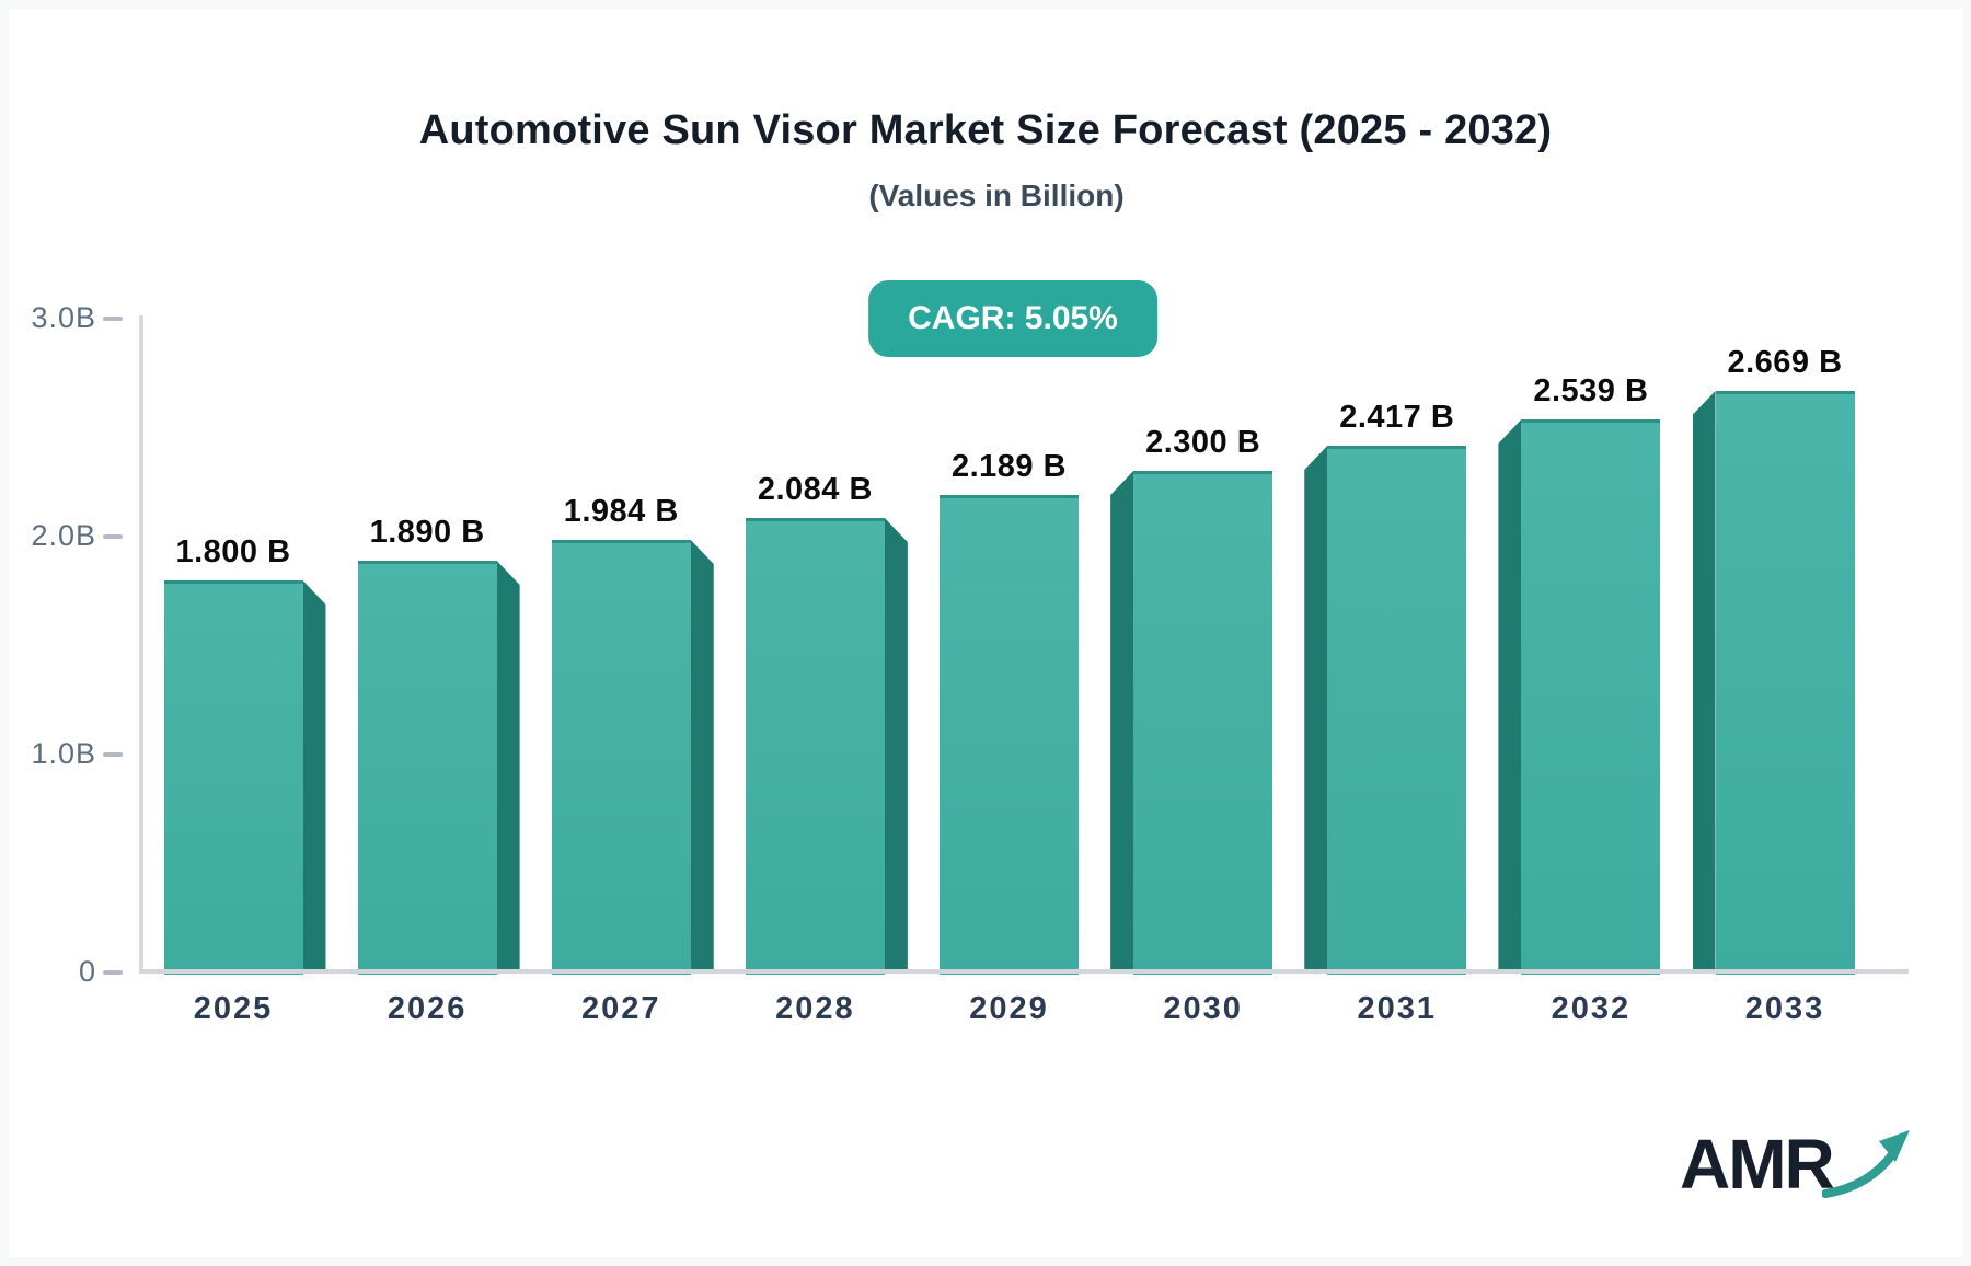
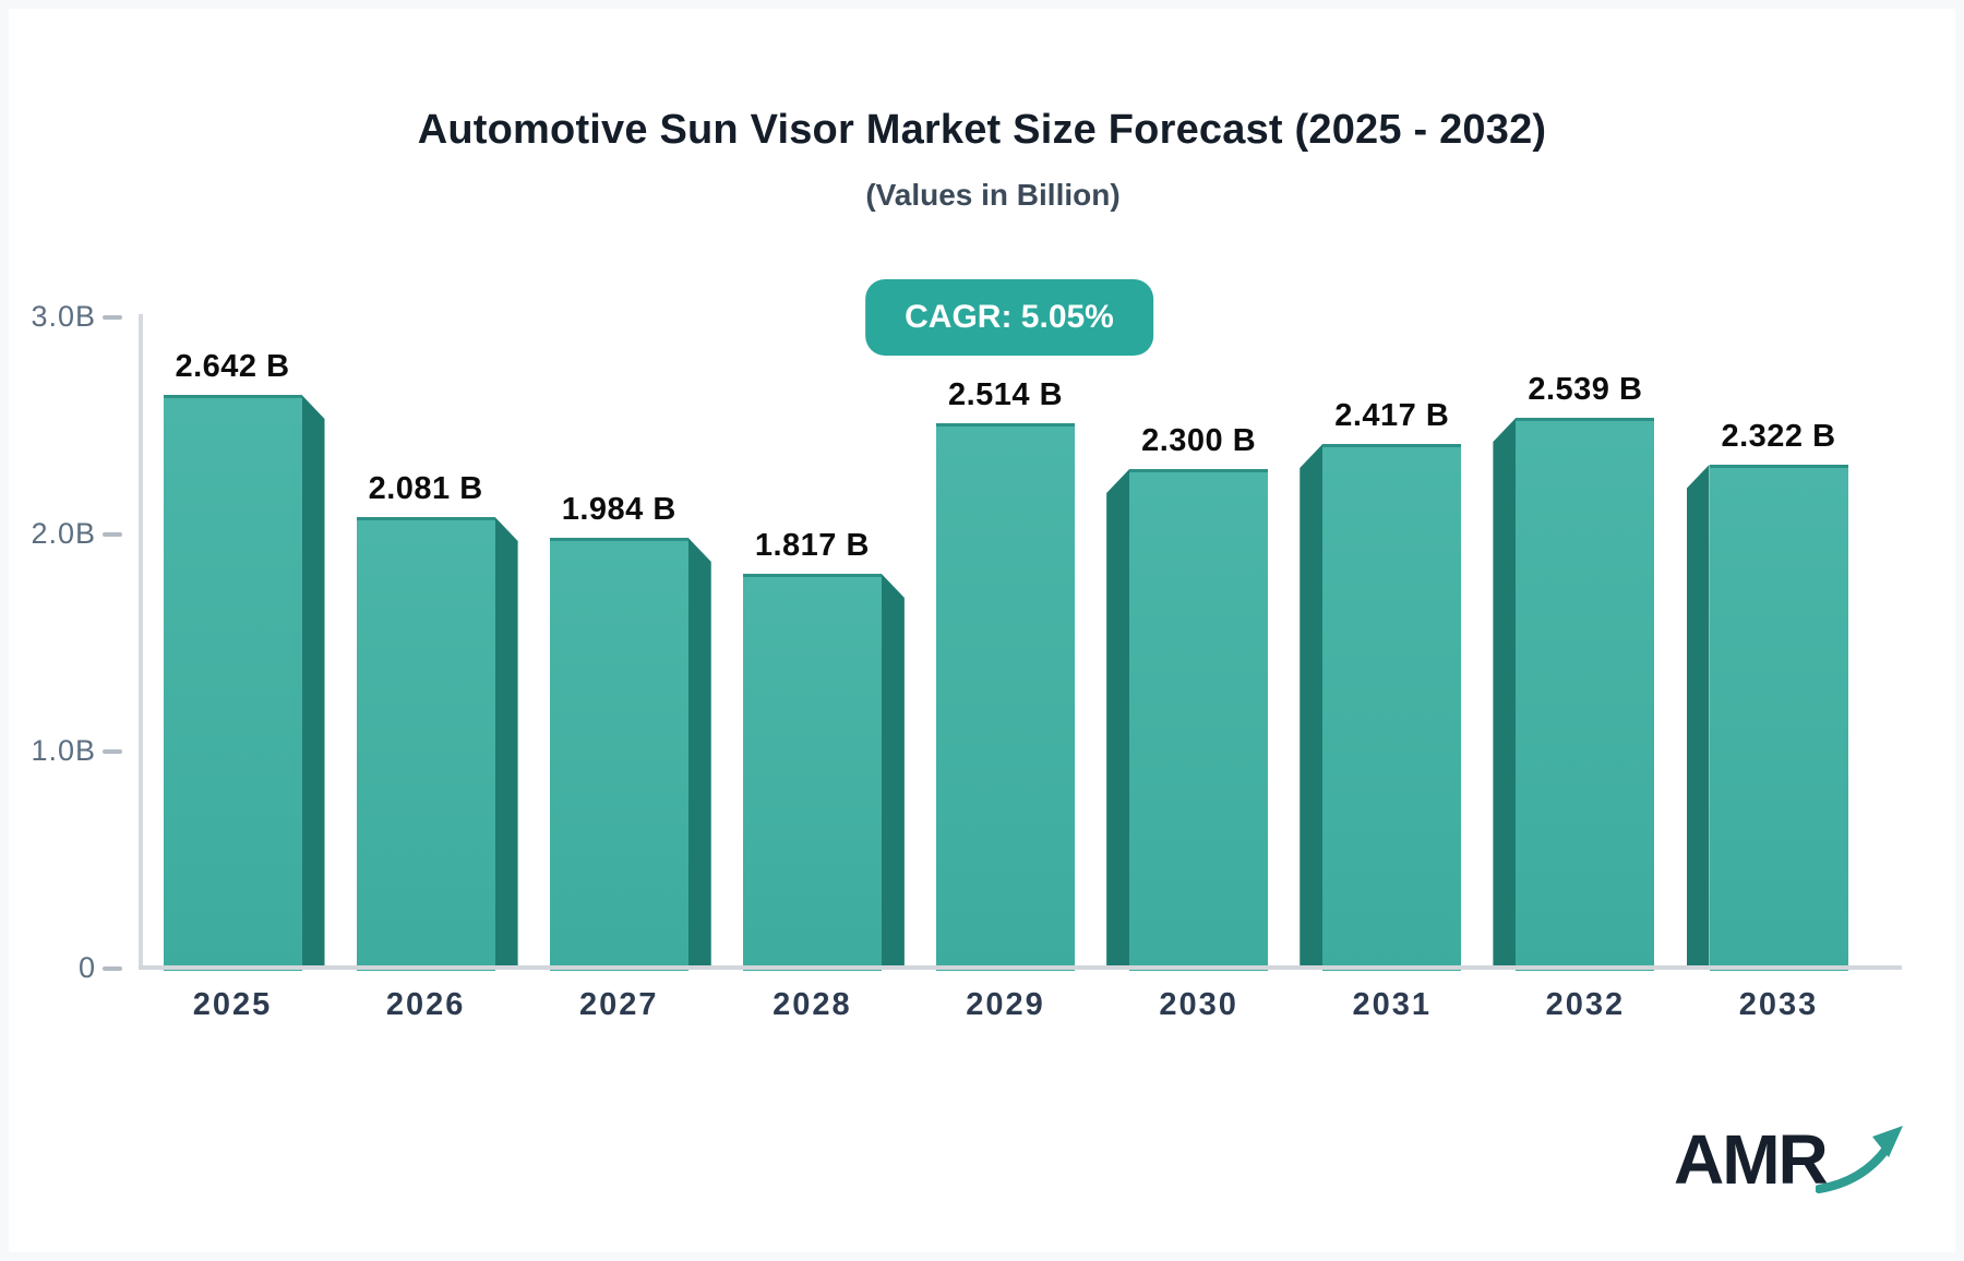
2025: 1.800 -> 2.642
2026: 1.890 -> 2.081
2028: 2.084 -> 1.817
2029: 2.189 -> 2.514
2033: 2.669 -> 2.322
